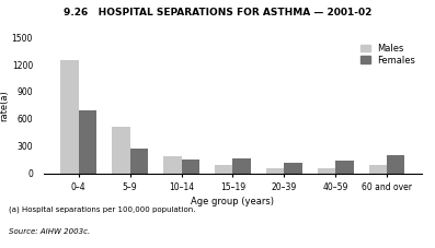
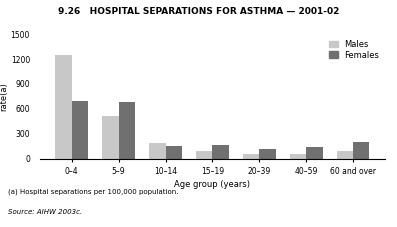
Females/5–9: 280 -> 680
